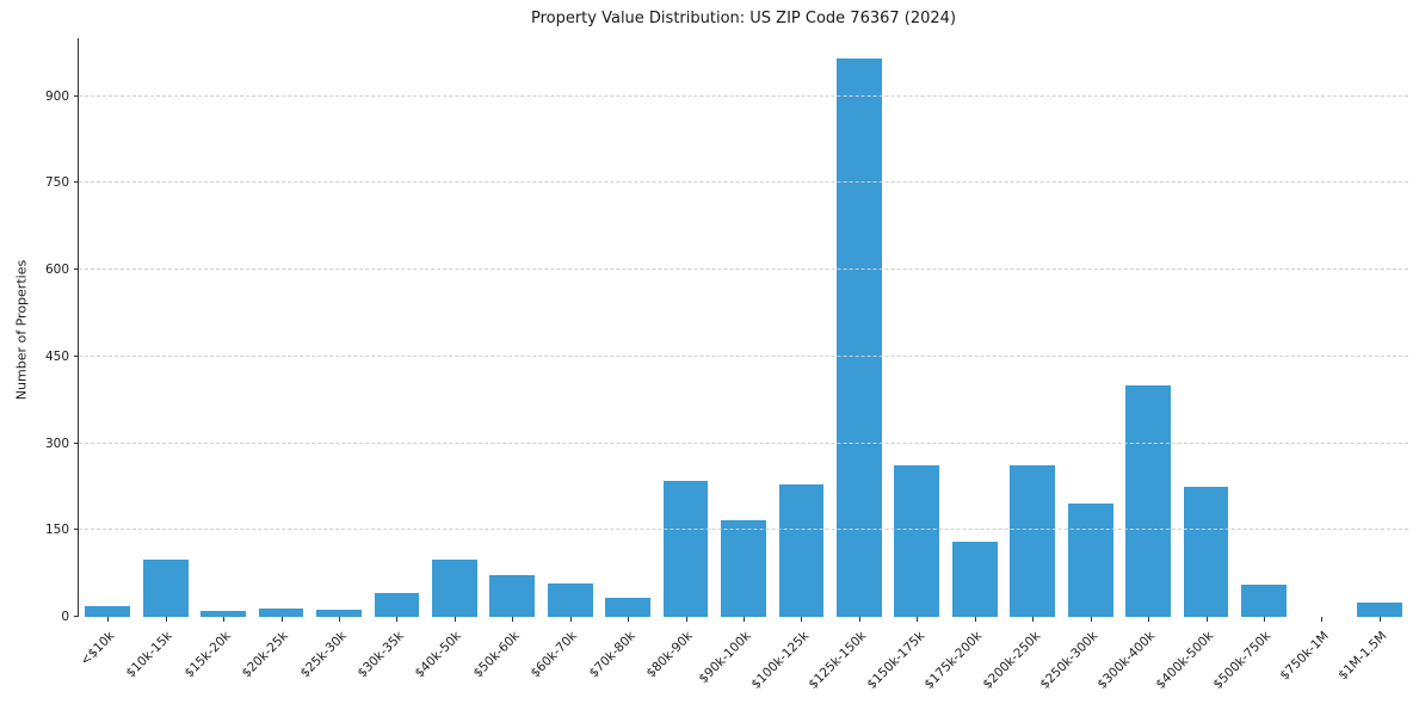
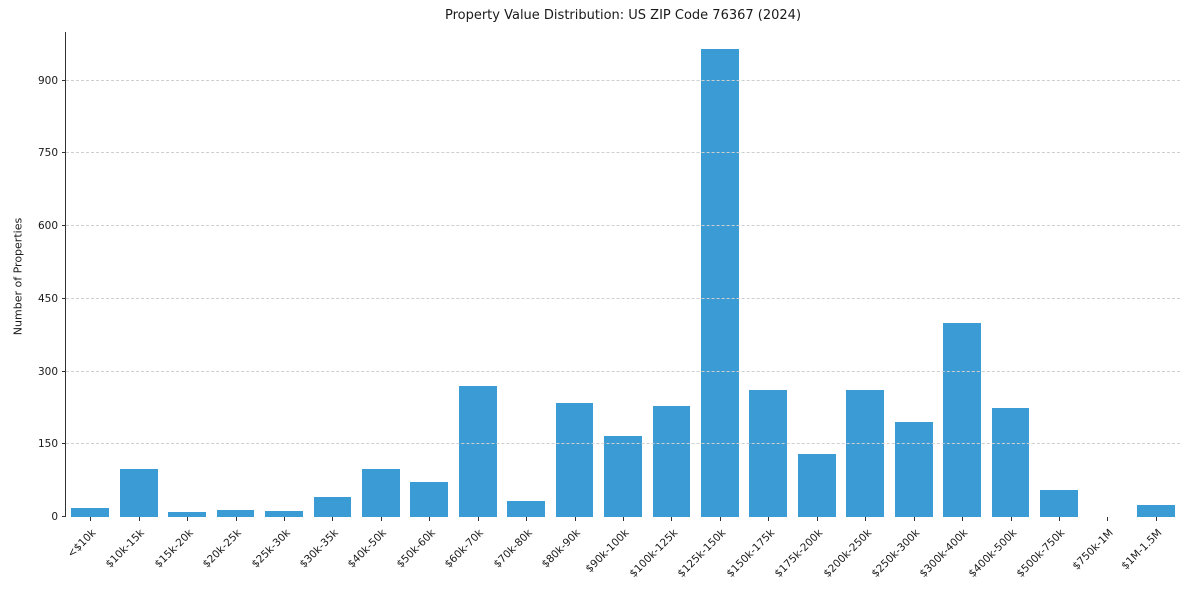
$60k-70k: 60 -> 270
